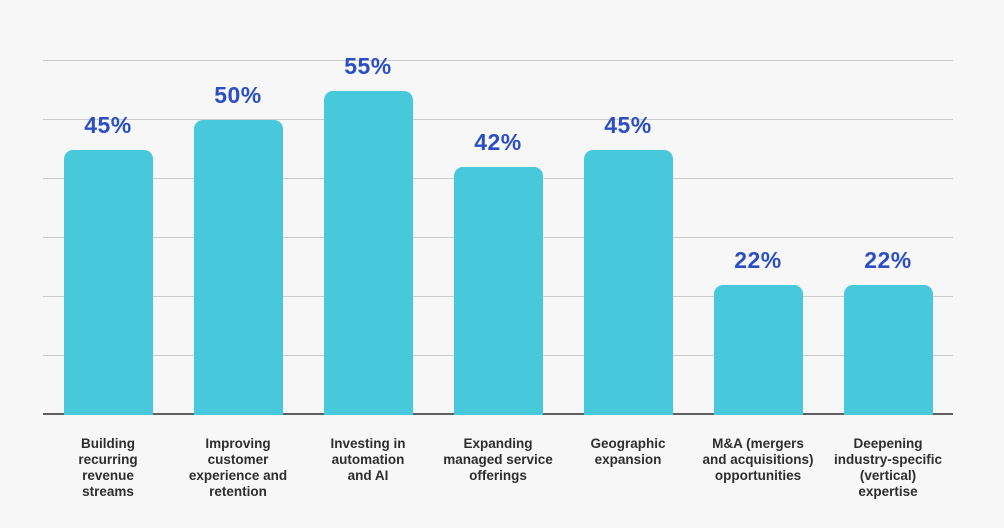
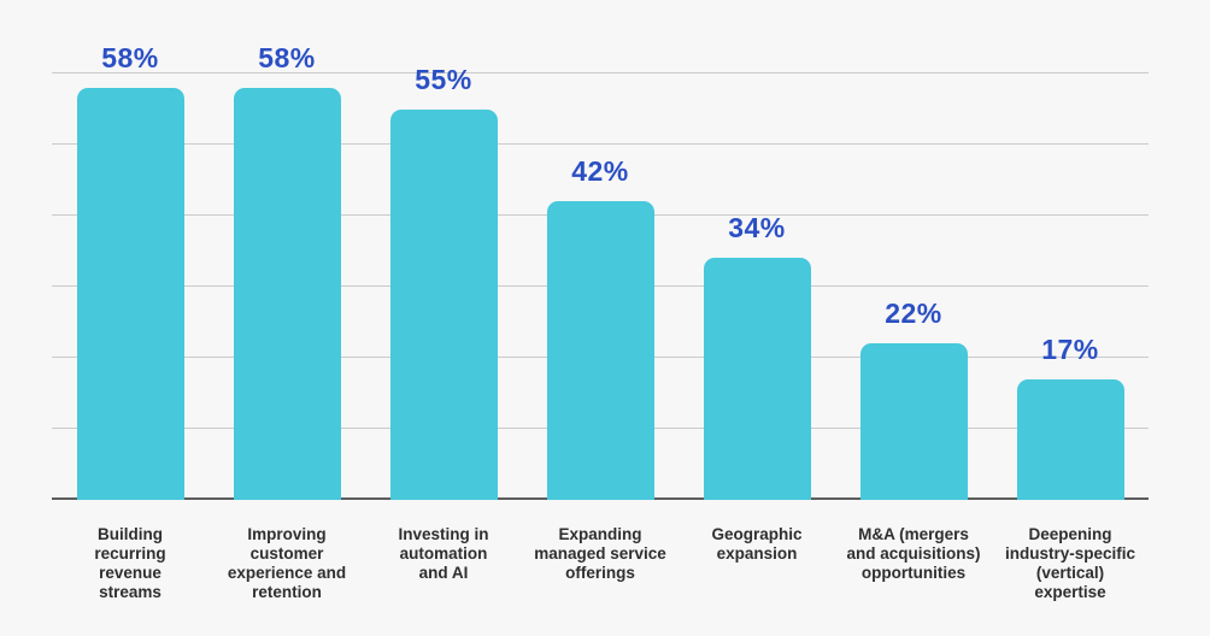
Building recurring revenue streams: 45% -> 58%
Improving customer experience and retention: 50% -> 58%
Geographic expansion: 45% -> 34%
Deepening industry-specific (vertical) expertise: 22% -> 17%
